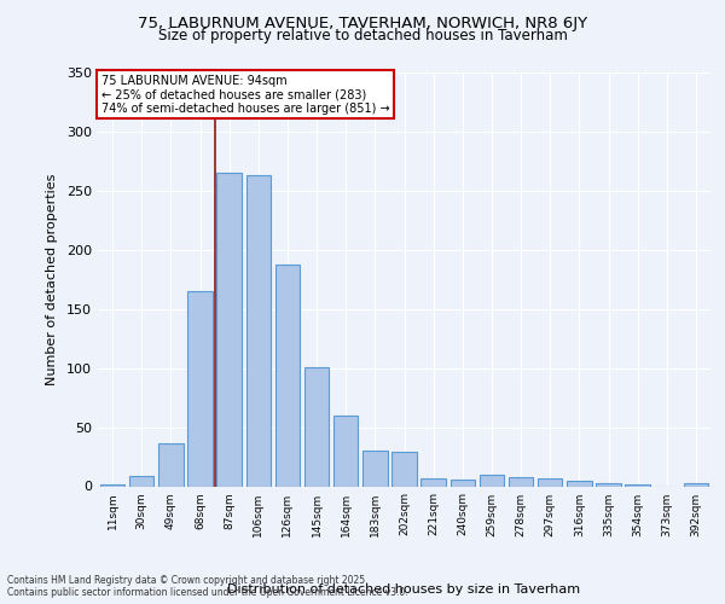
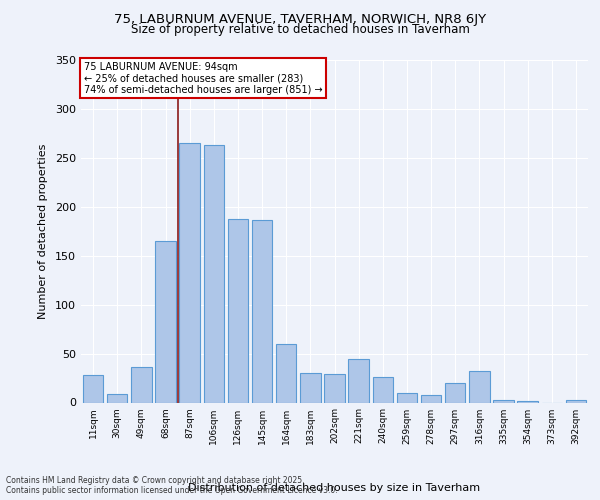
11sqm: 2 -> 28
145sqm: 101 -> 186
221sqm: 7 -> 44
240sqm: 6 -> 26
297sqm: 7 -> 20
316sqm: 5 -> 32
